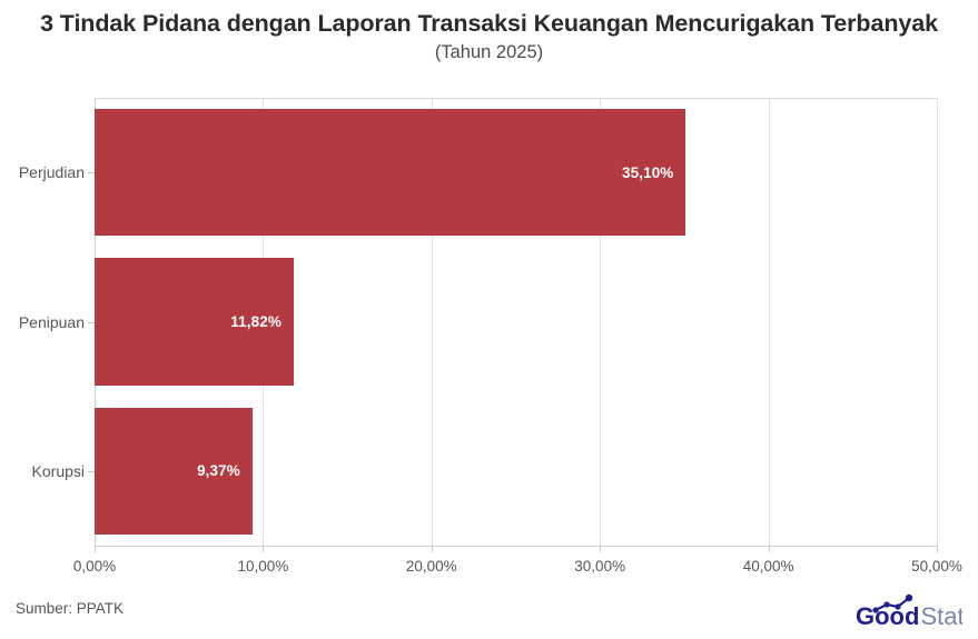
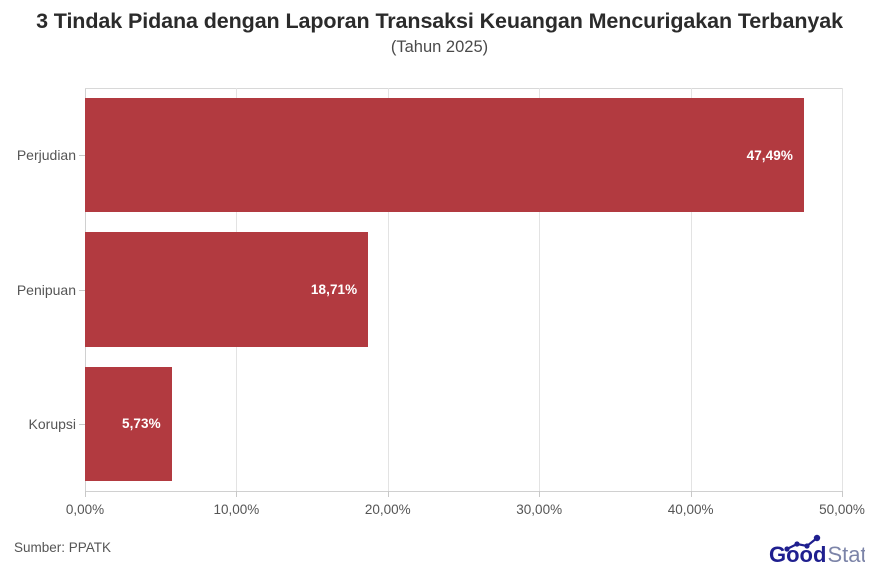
Perjudian: 35,10% -> 47,49%
Penipuan: 11,82% -> 18,71%
Korupsi: 9,37% -> 5,73%
